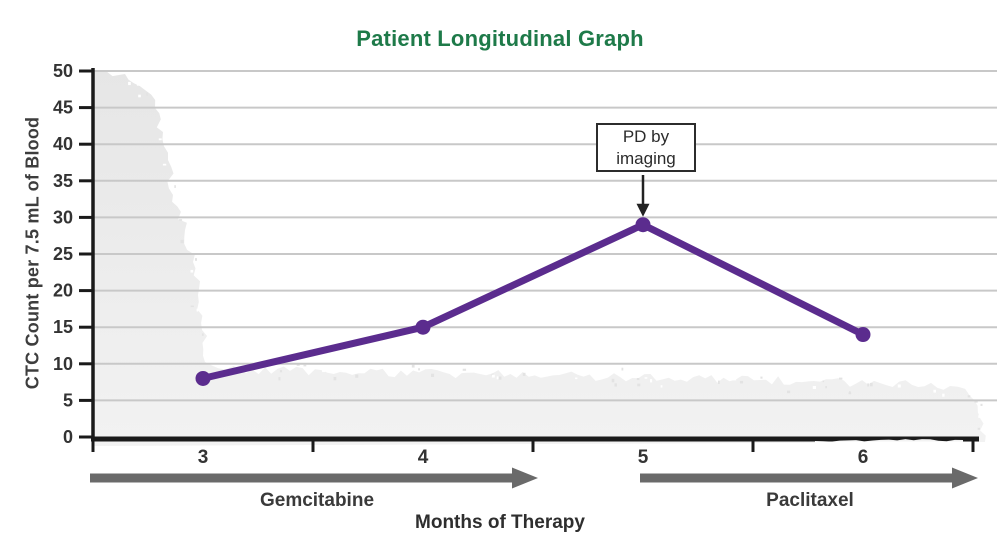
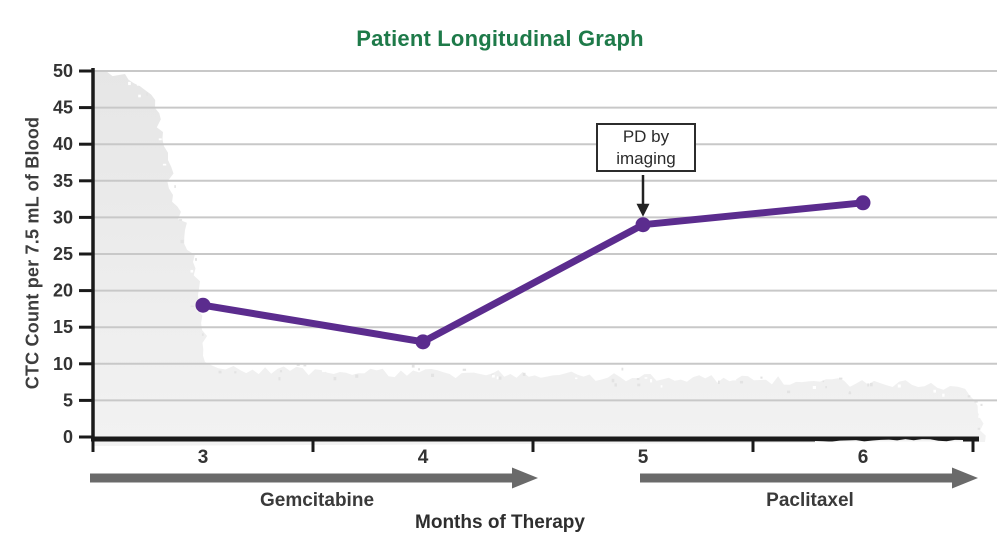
3: 8 -> 18
4: 15 -> 13
6: 14 -> 32
